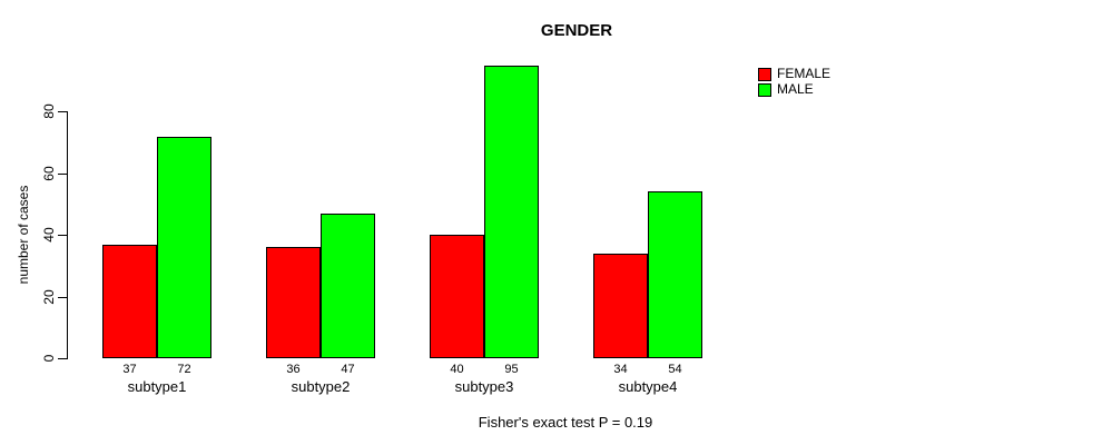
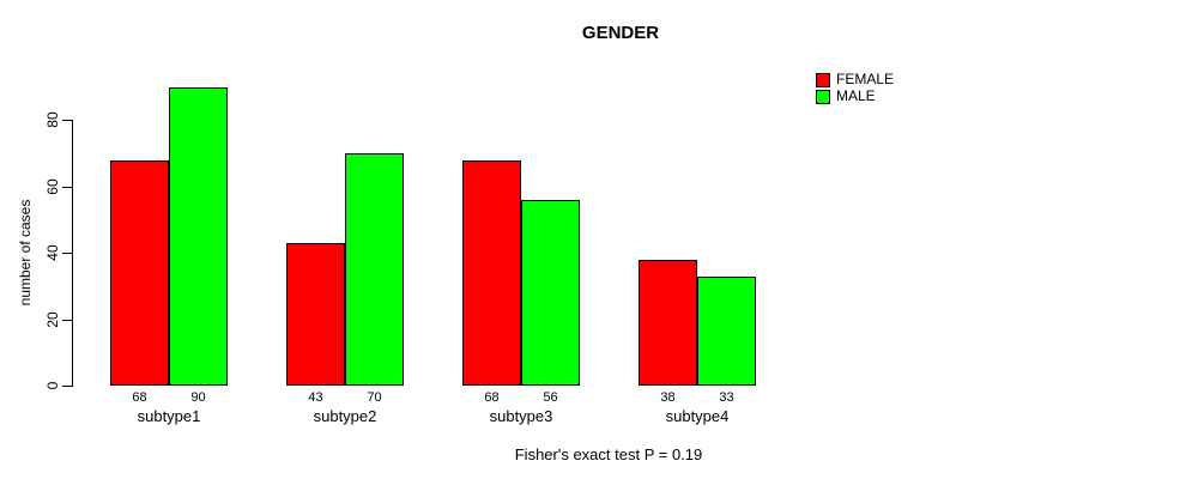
FEMALE/subtype1: 37 -> 68
MALE/subtype1: 72 -> 90
FEMALE/subtype2: 36 -> 43
MALE/subtype2: 47 -> 70
FEMALE/subtype3: 40 -> 68
MALE/subtype3: 95 -> 56
FEMALE/subtype4: 34 -> 38
MALE/subtype4: 54 -> 33
